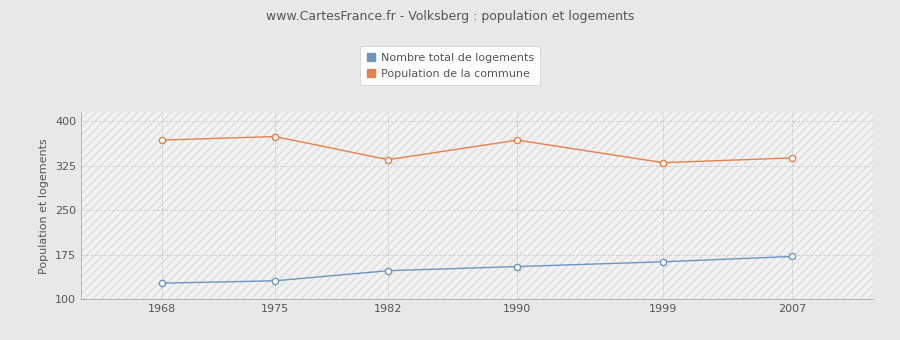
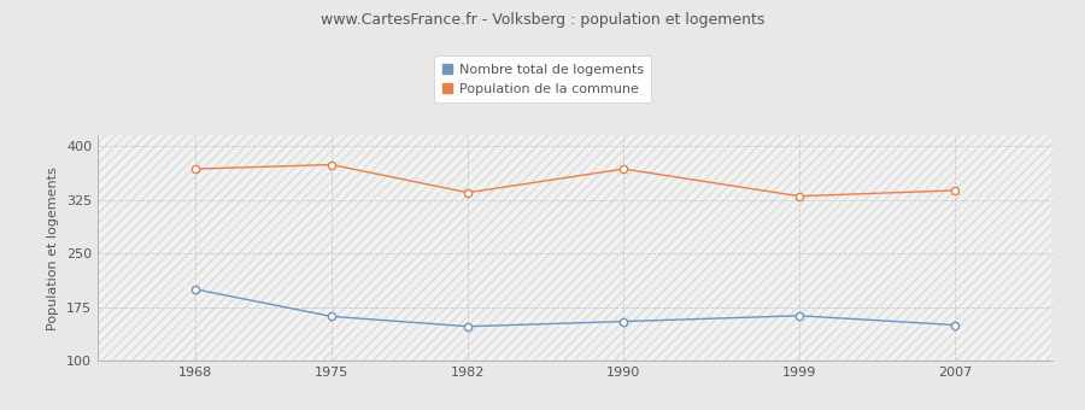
Nombre total de logements/1968: 127 -> 200
Nombre total de logements/1975: 131 -> 162
Nombre total de logements/2007: 172 -> 150
